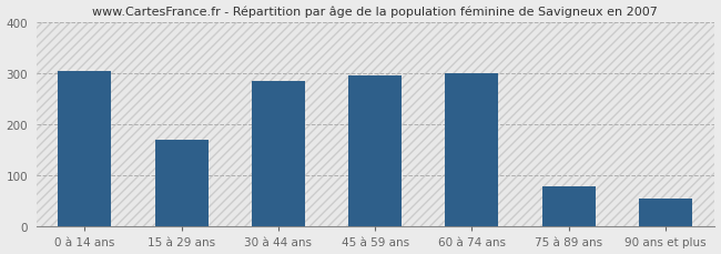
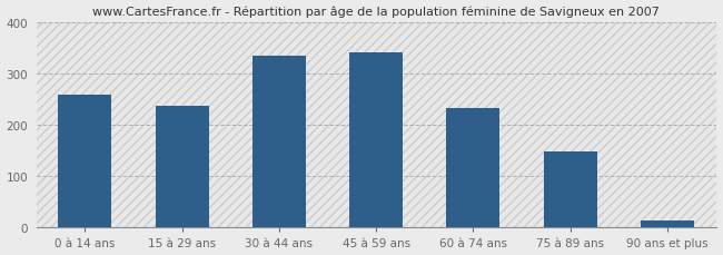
0 à 14 ans: 305 -> 260
15 à 29 ans: 170 -> 237
30 à 44 ans: 285 -> 335
45 à 59 ans: 295 -> 341
60 à 74 ans: 300 -> 234
75 à 89 ans: 80 -> 148
90 ans et plus: 55 -> 14
